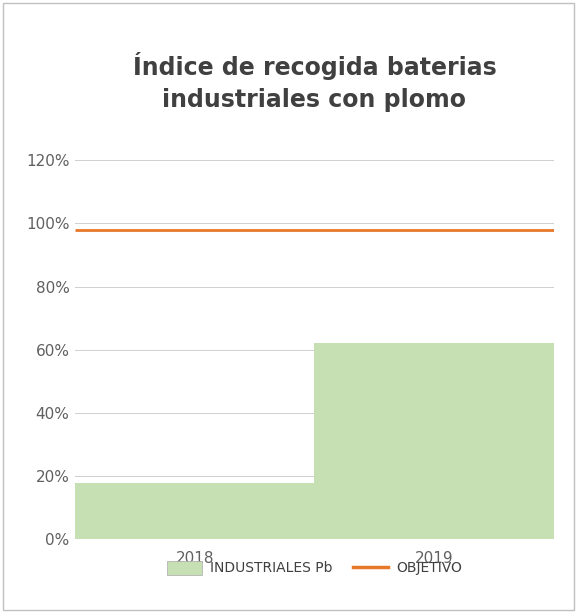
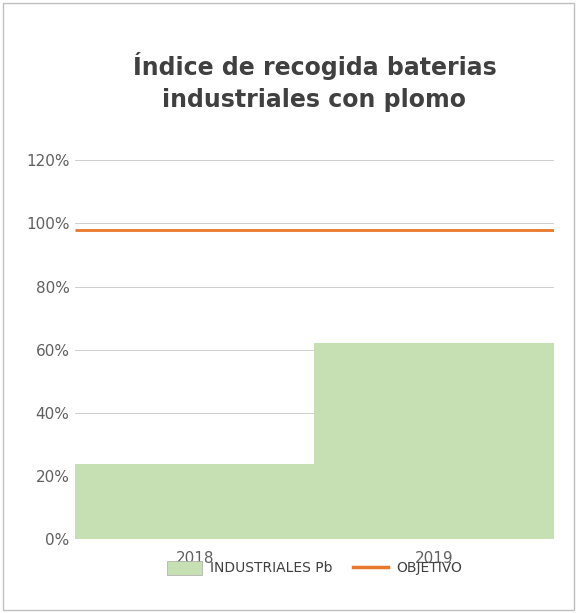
2018: 18% -> 24%
